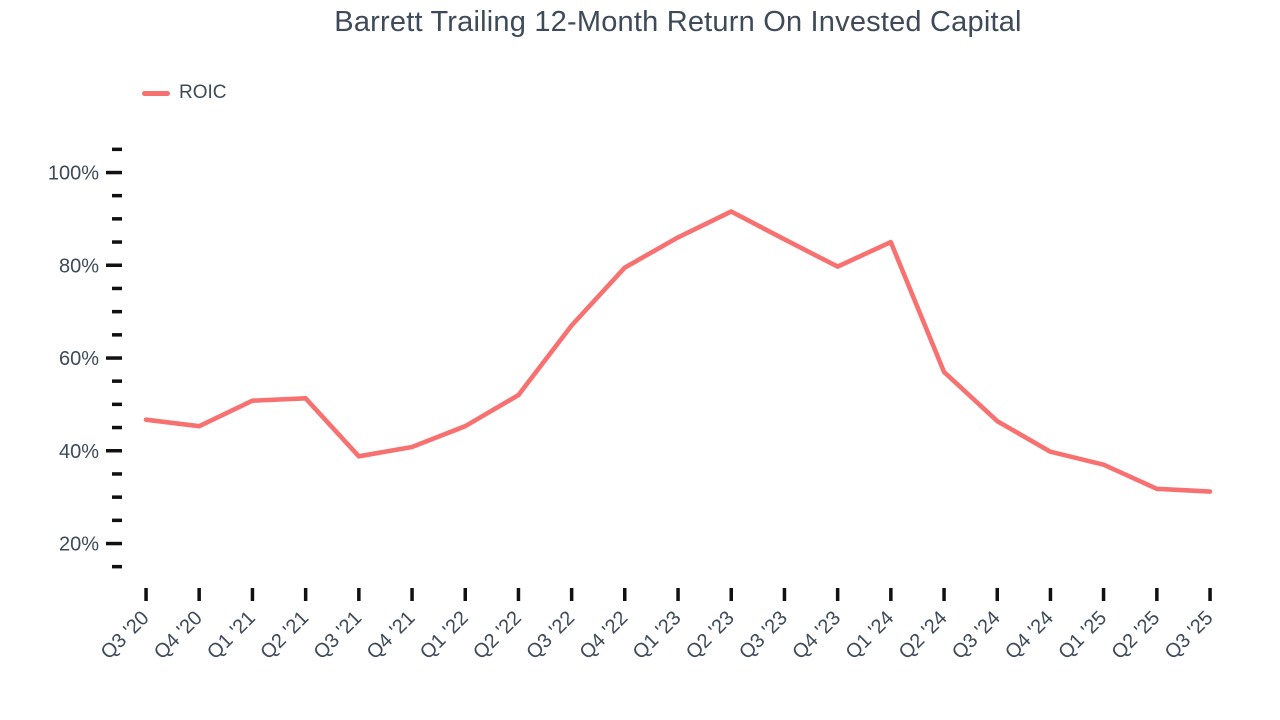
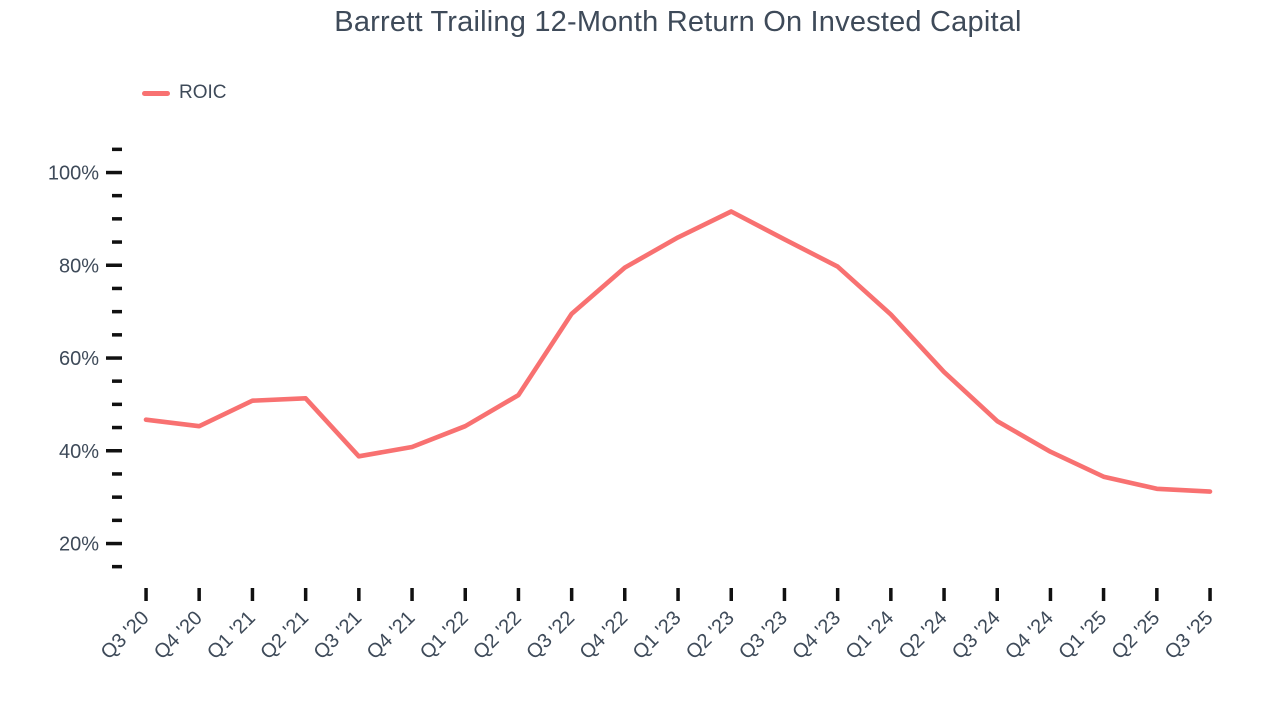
Q3 '22: 67% -> 70%
Q1 '24: 85% -> 69%
Q1 '25: 37% -> 34%
